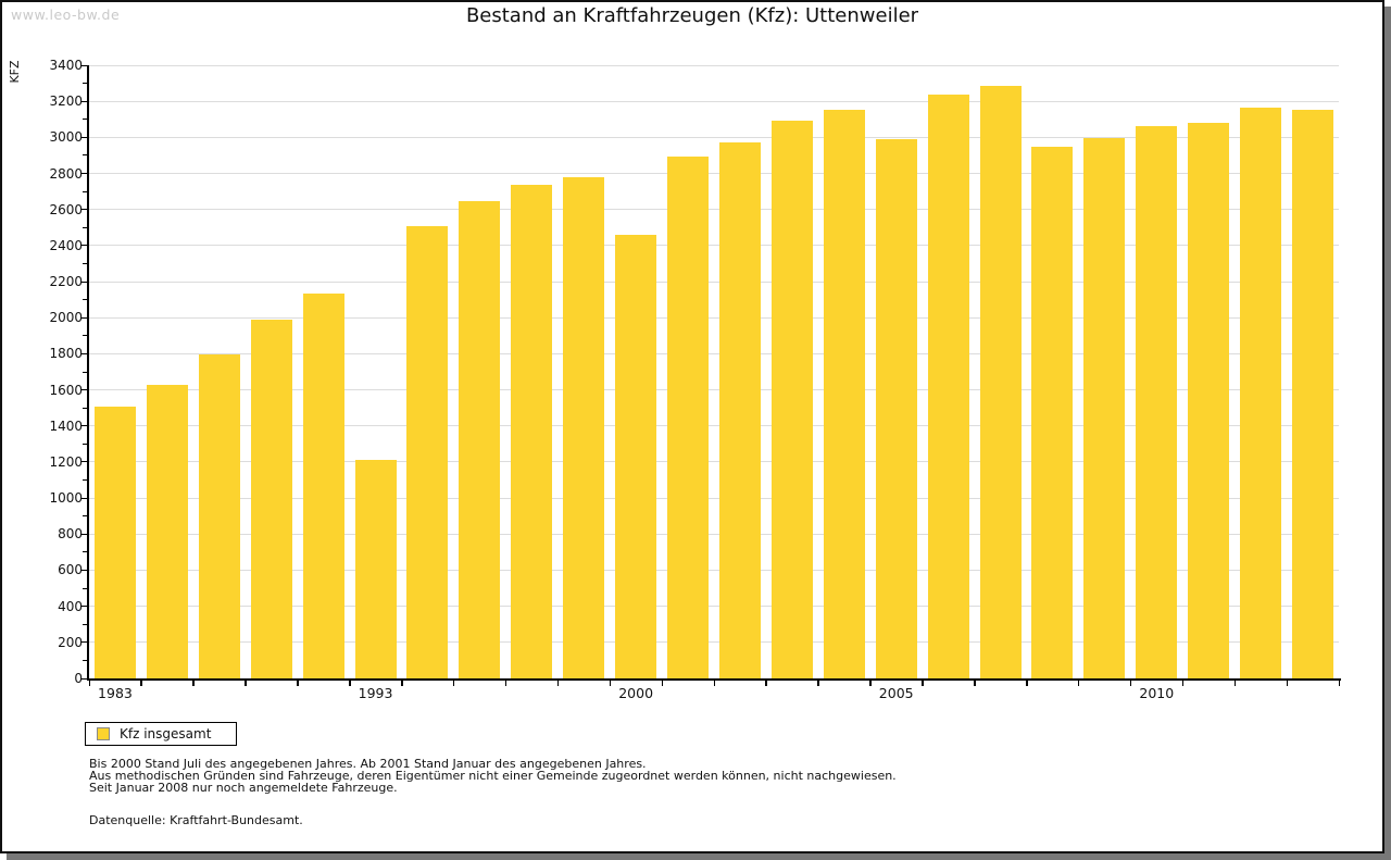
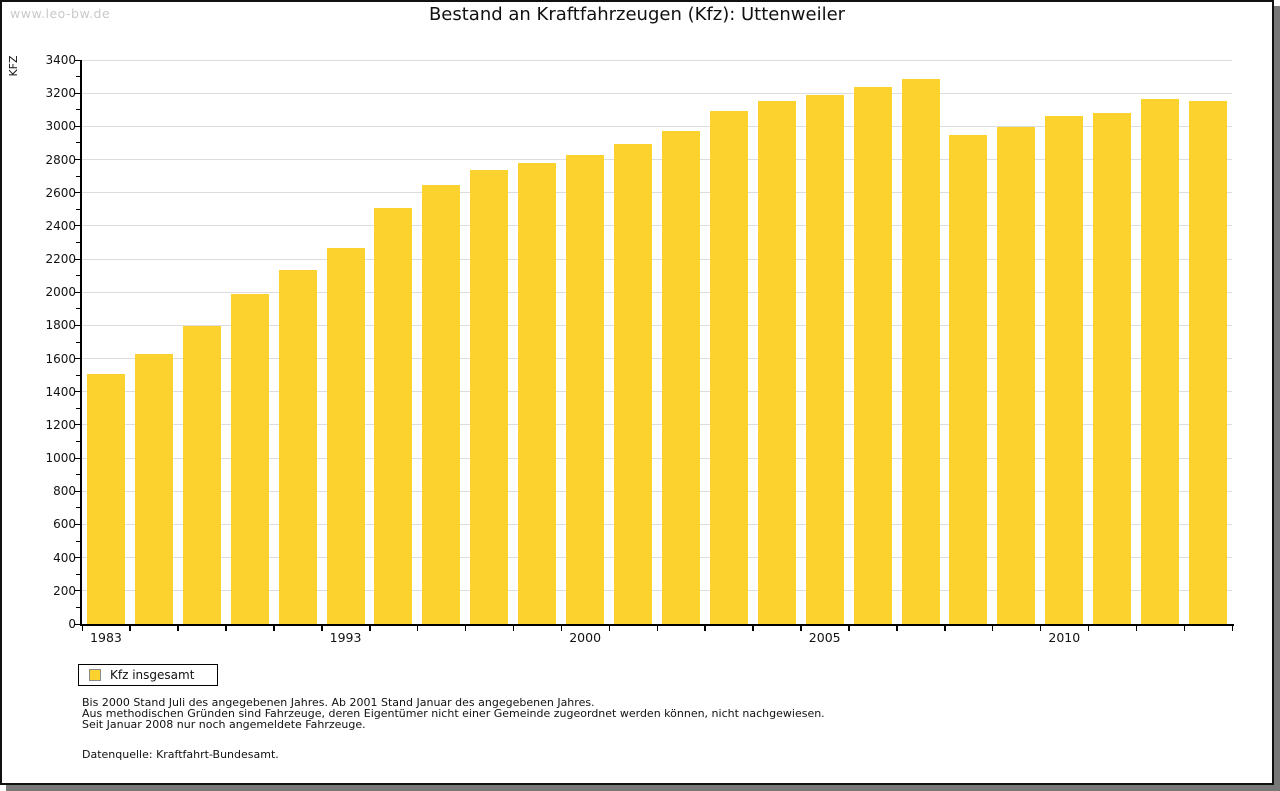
1993: 1210 -> 2260
2000: 2460 -> 2830
2005: 2990 -> 3190
